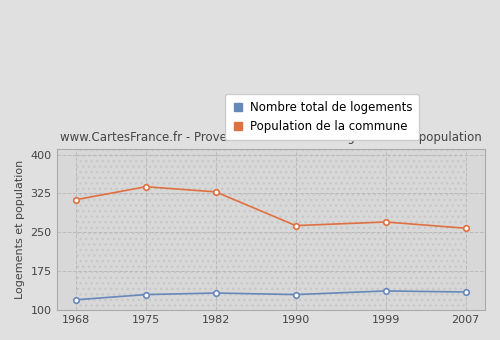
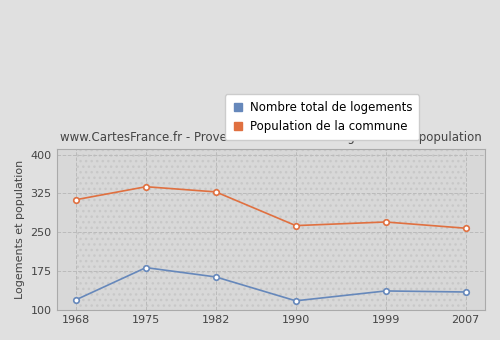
Nombre total de logements/1975: 130 -> 182
Nombre total de logements/1982: 133 -> 164
Nombre total de logements/1990: 130 -> 118
